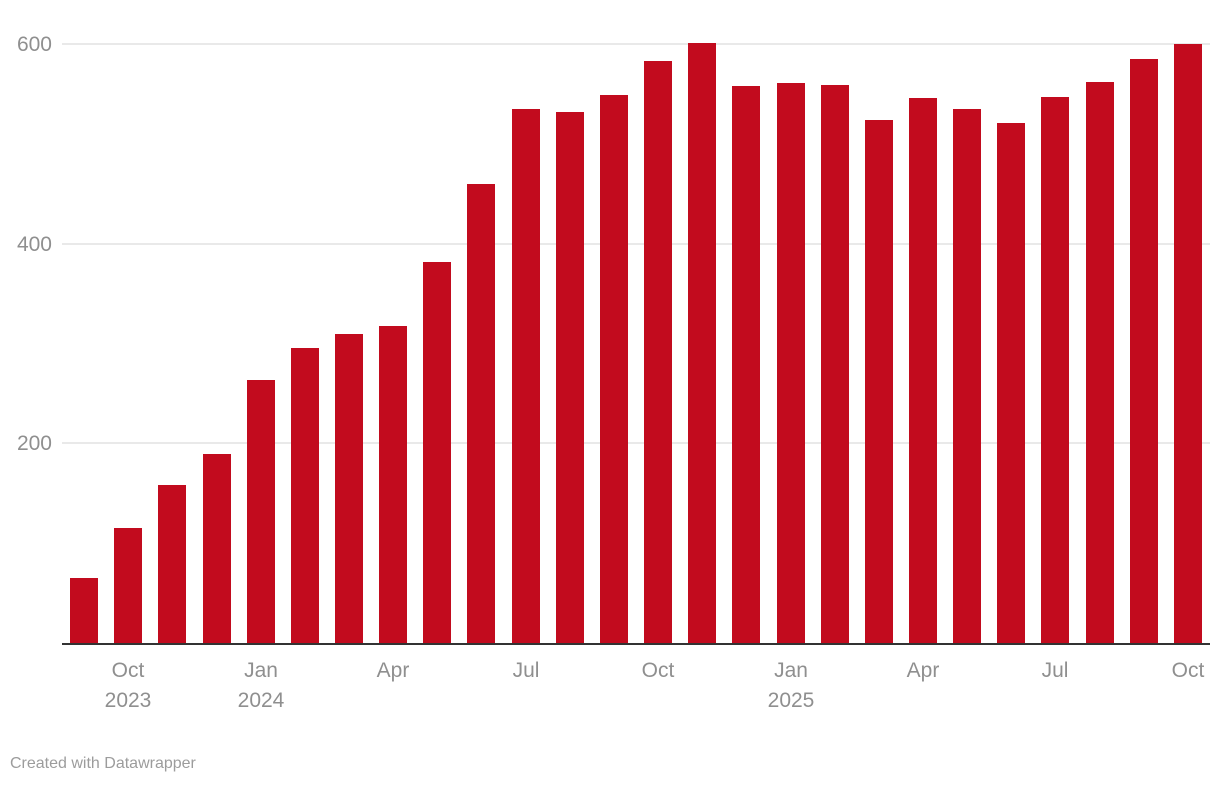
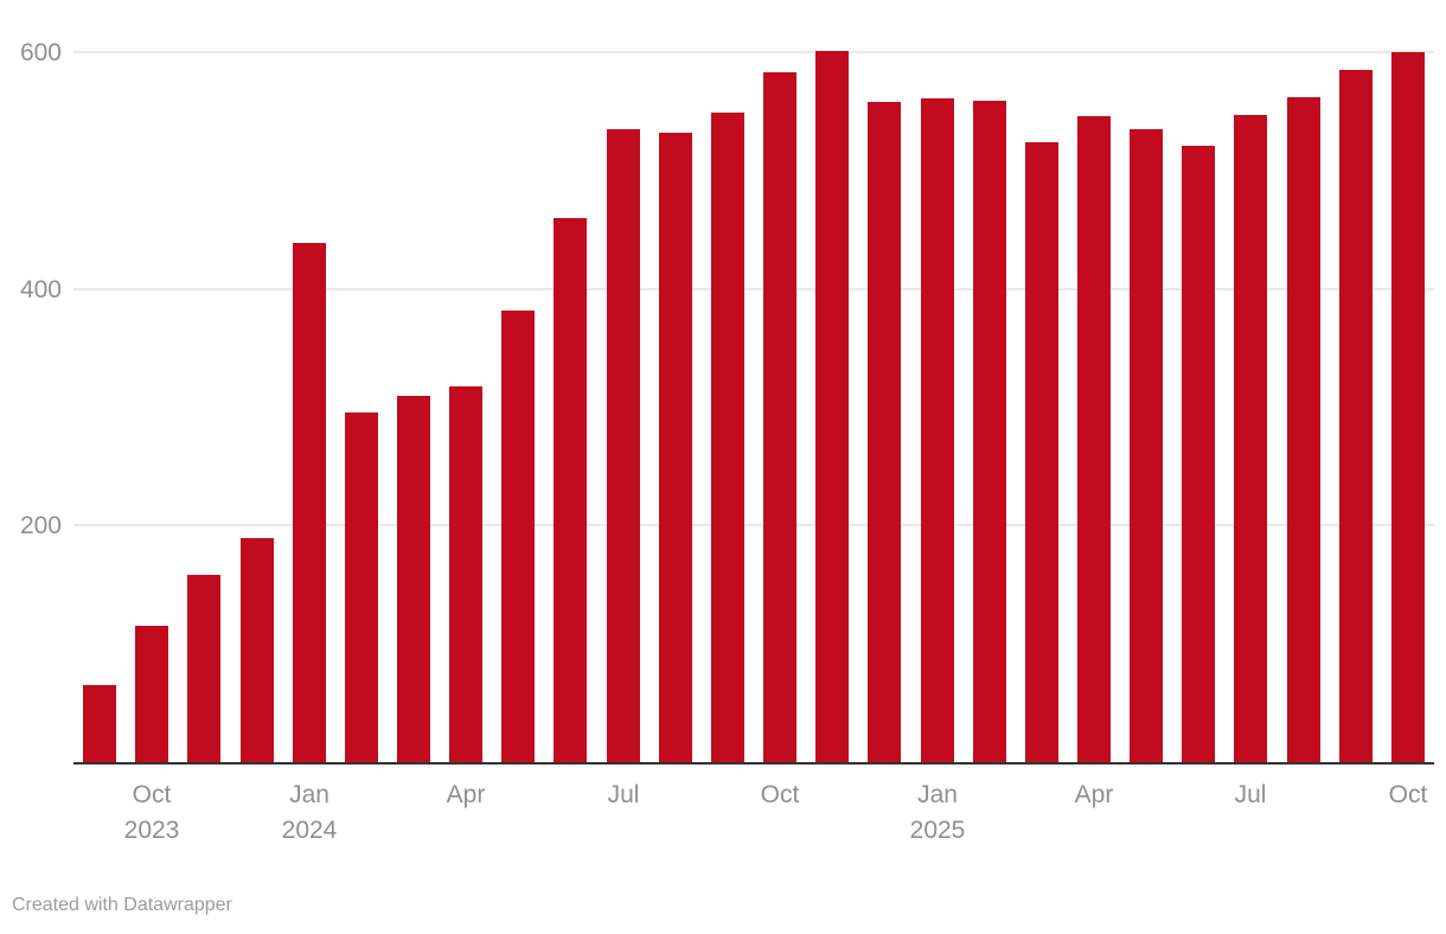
Jan 2024: 260 -> 440
